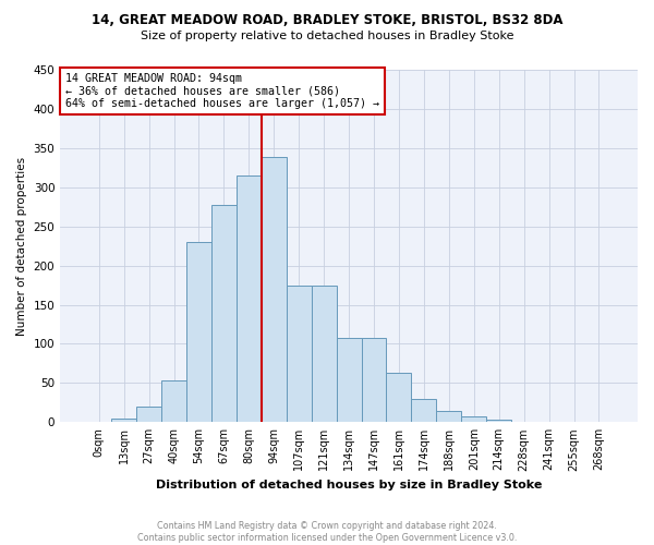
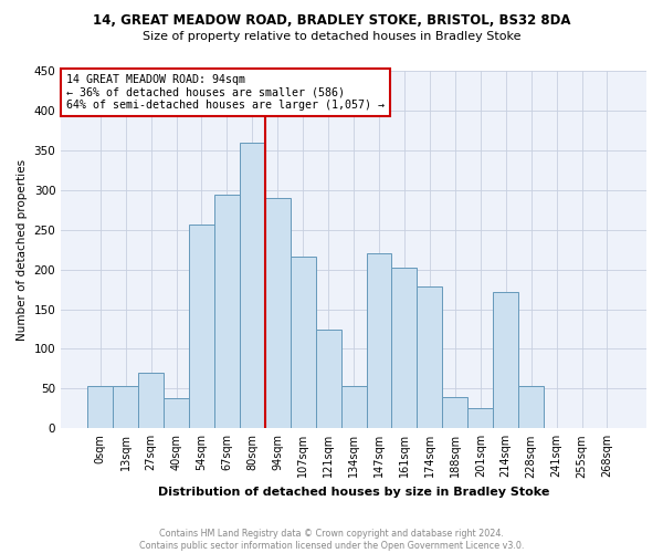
0sqm: 1 -> 54
13sqm: 5 -> 54
27sqm: 20 -> 70
40sqm: 53 -> 38
54sqm: 230 -> 256
67sqm: 278 -> 294
80sqm: 315 -> 360
94sqm: 338 -> 290
107sqm: 175 -> 216
121sqm: 175 -> 124
134sqm: 108 -> 54
147sqm: 107 -> 220
161sqm: 63 -> 202
174sqm: 30 -> 178
188sqm: 15 -> 40
201sqm: 8 -> 26
214sqm: 3 -> 172
228sqm: 1 -> 54
